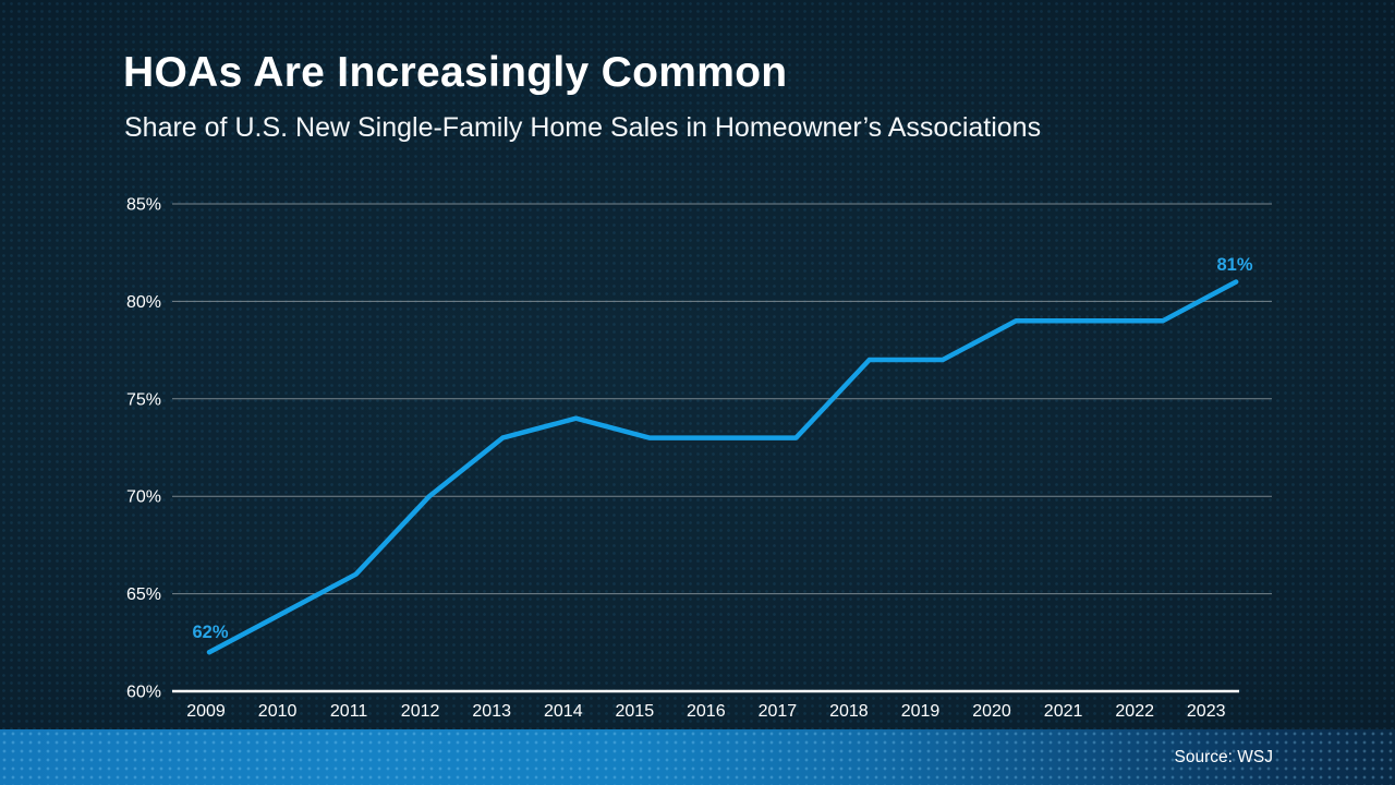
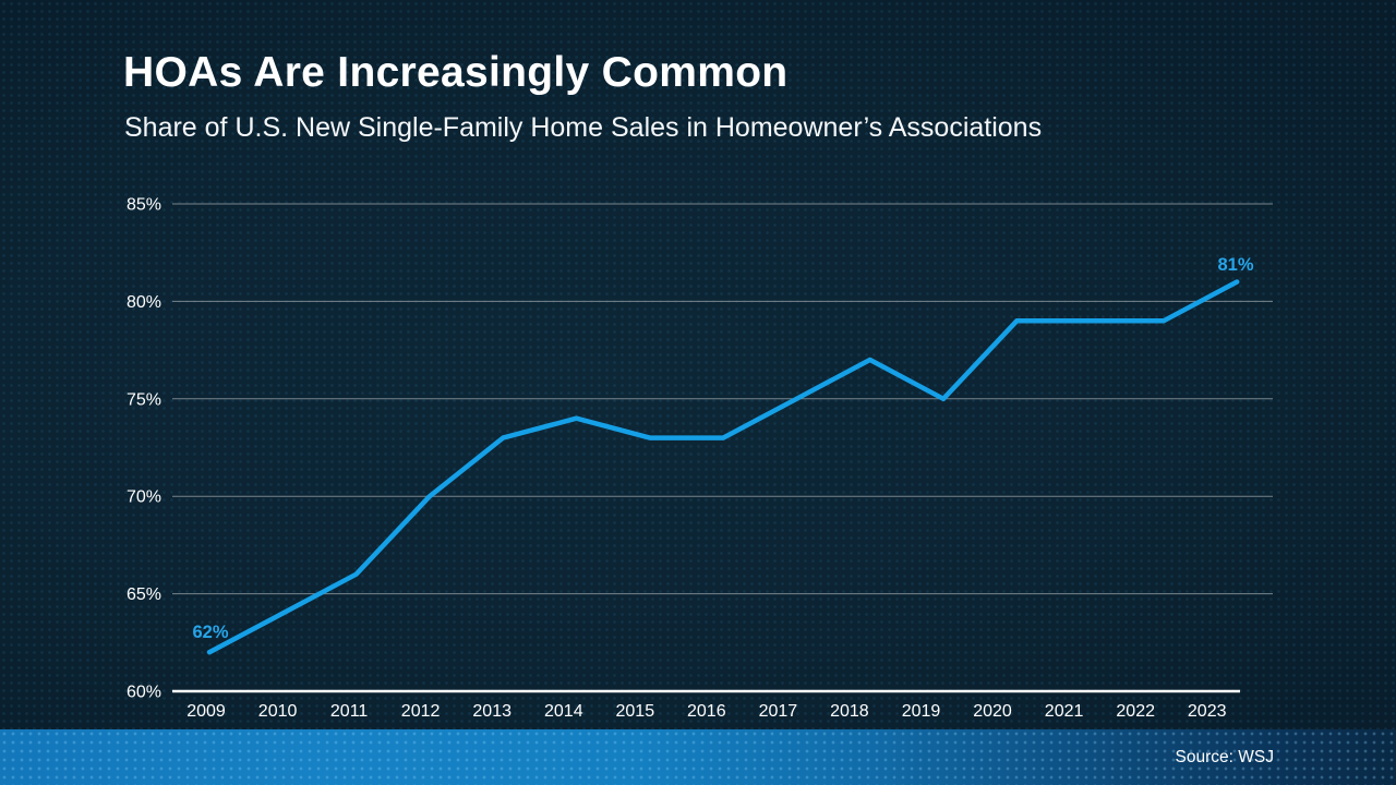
2017: 73% -> 75%
2019: 77% -> 75%
